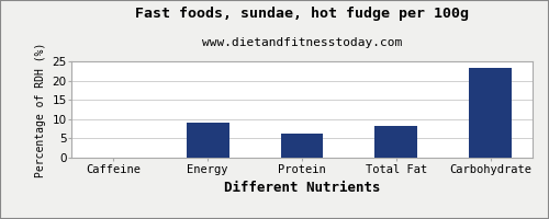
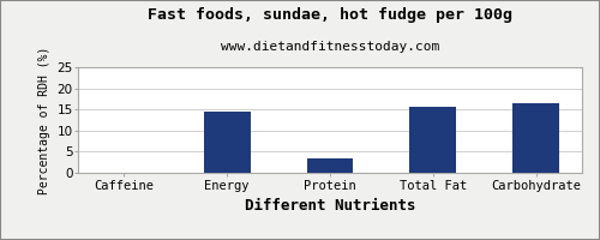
Energy: 9.0 -> 14.5
Protein: 6.2 -> 3.5
Total Fat: 8.1 -> 15.5
Carbohydrate: 23.3 -> 16.5
